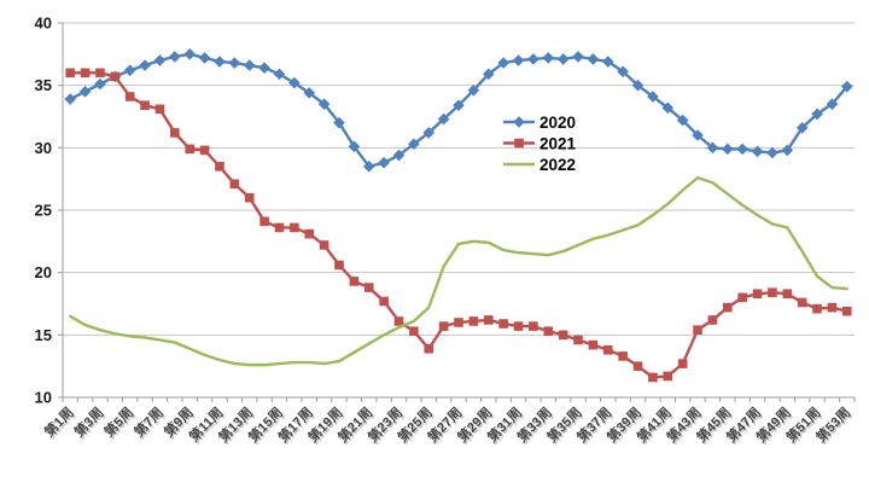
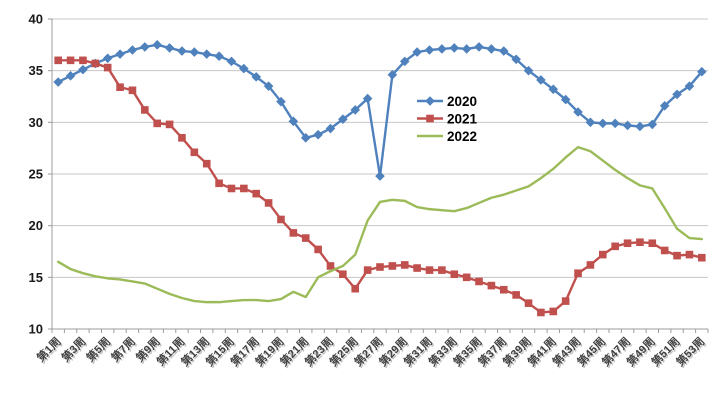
2021/第5周: 34.1 -> 35.3
2022/第21周: 14.3 -> 13.1
2020/第27周: 33.4 -> 24.8
